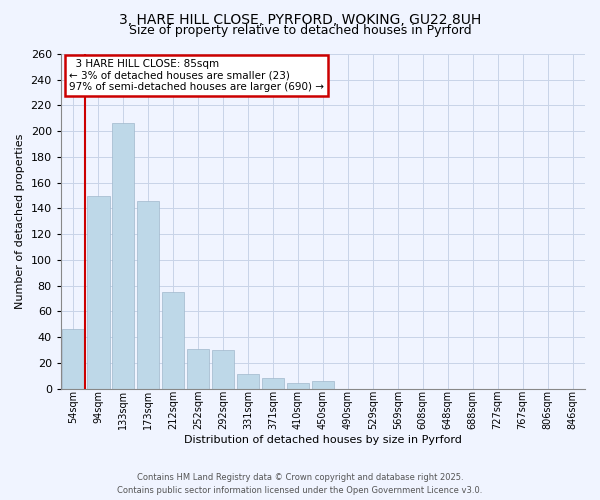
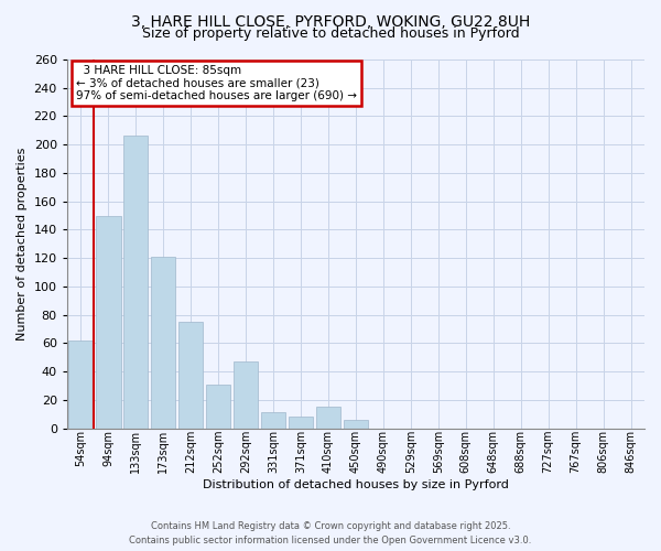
54sqm: 46 -> 62
173sqm: 146 -> 121
292sqm: 30 -> 47
410sqm: 4 -> 15
